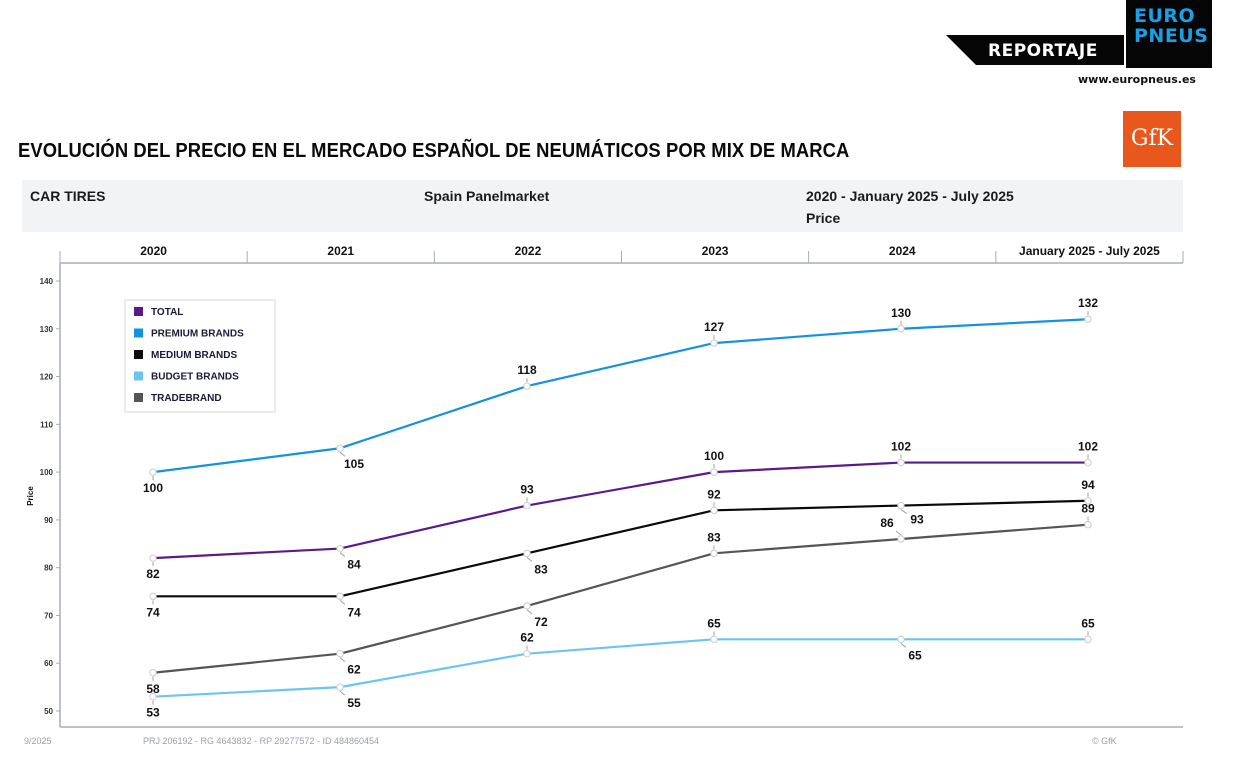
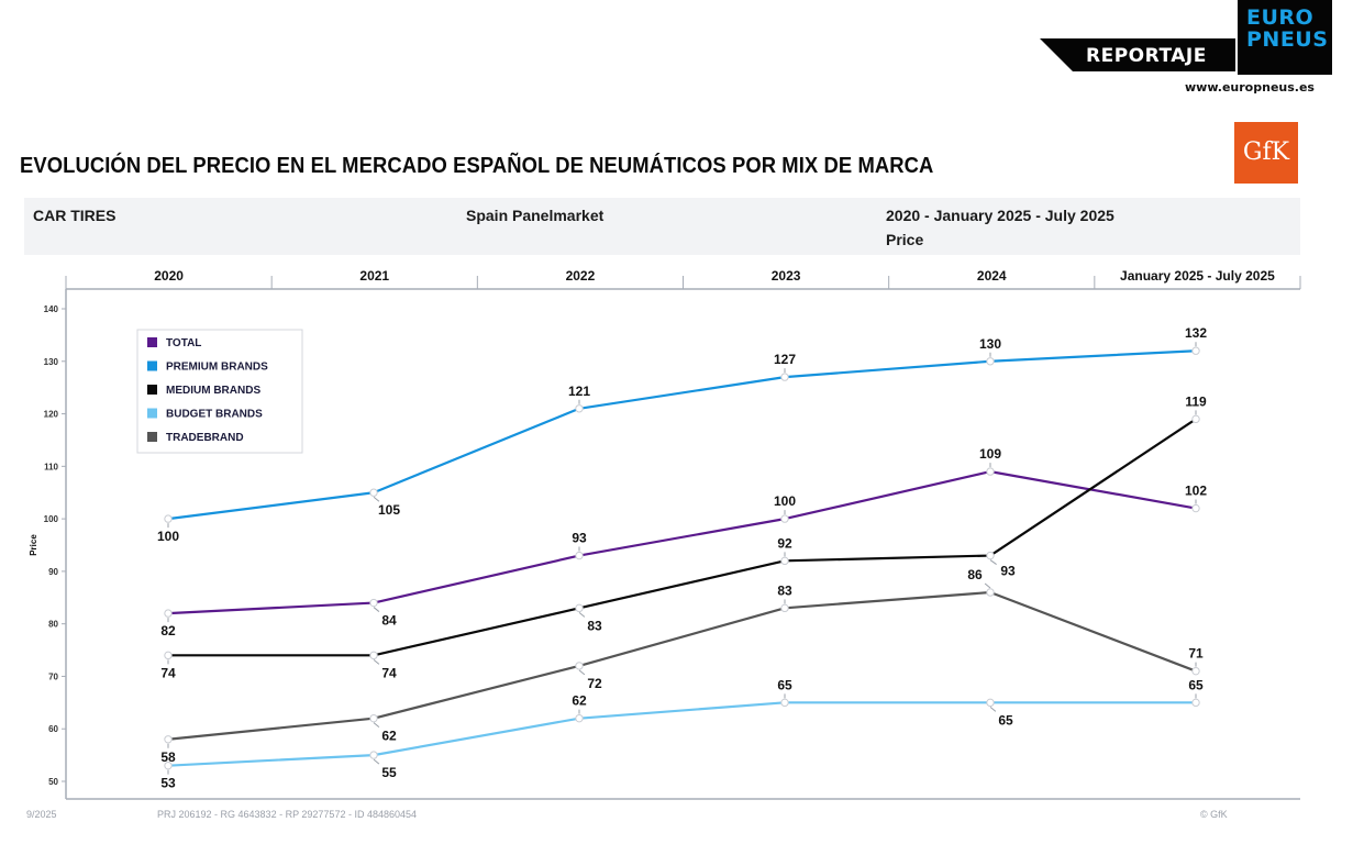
PREMIUM BRANDS/2022: 118 -> 121
TOTAL/2024: 102 -> 109
MEDIUM BRANDS/January 2025 - July 2025: 94 -> 119
TRADEBRAND/January 2025 - July 2025: 89 -> 71
